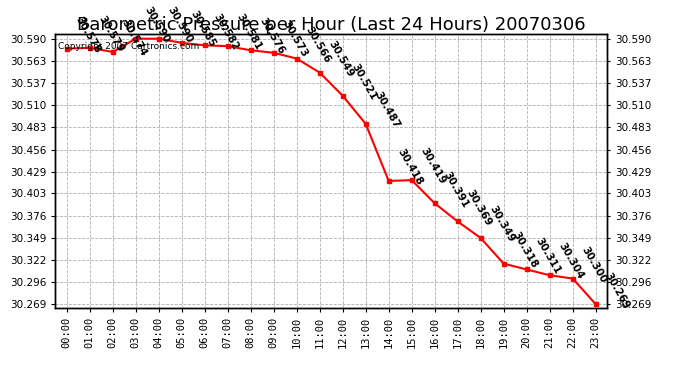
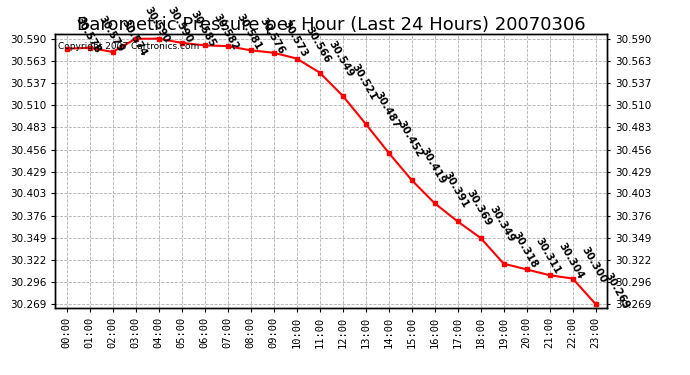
14:00: 30.418 -> 30.452
